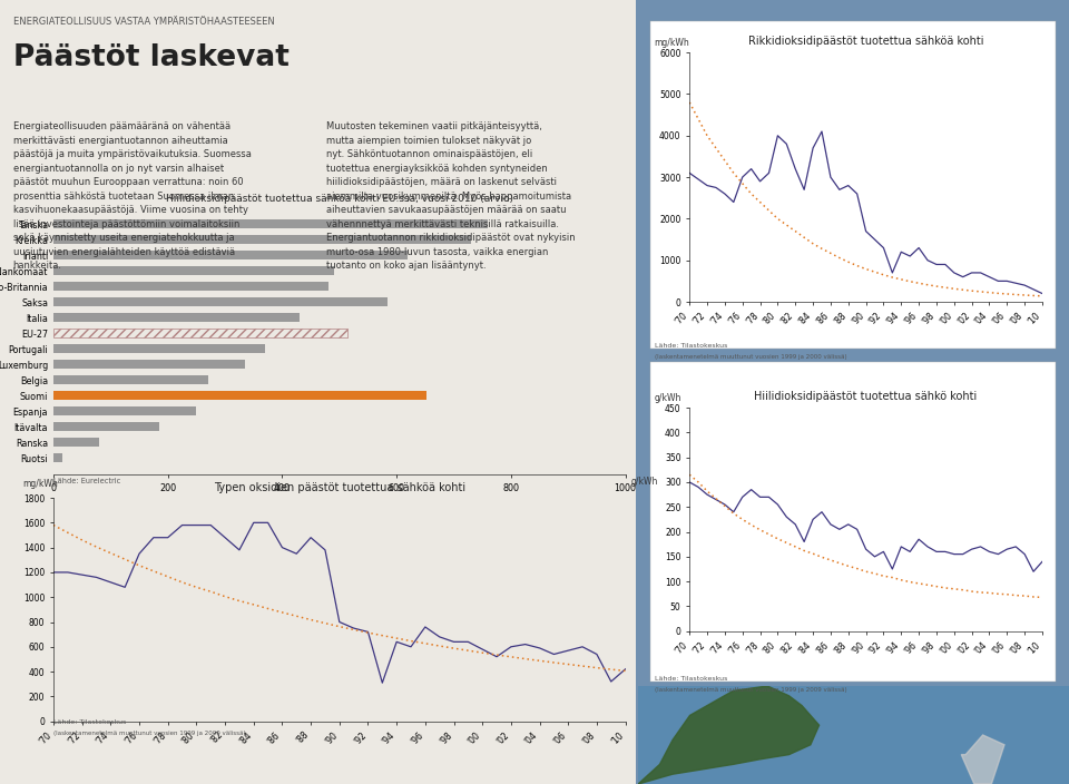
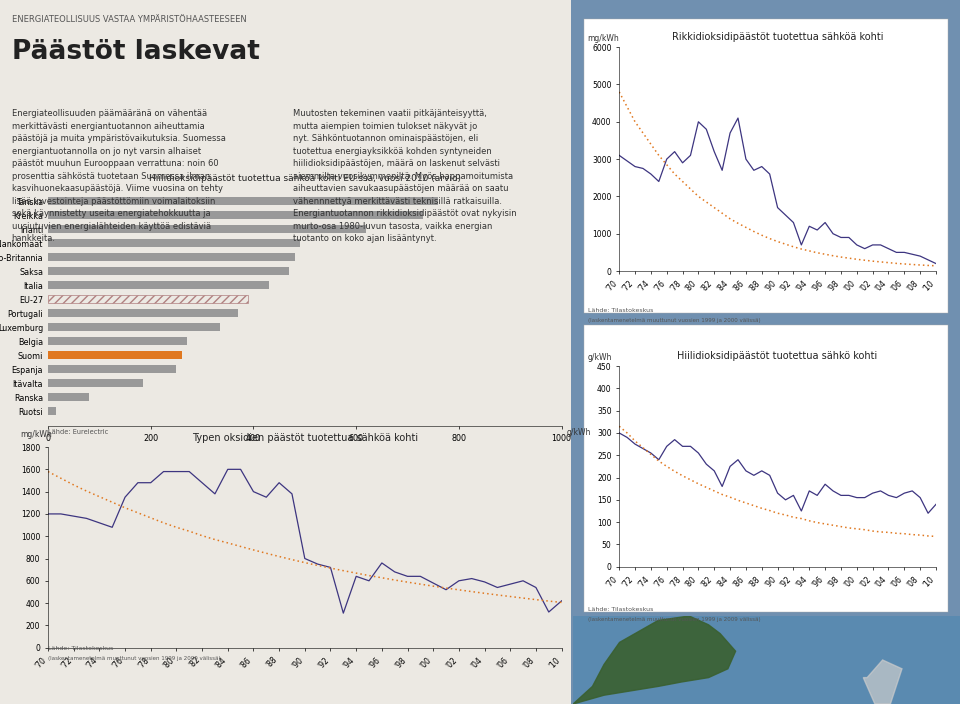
Saksa: 584 -> 470
EU-27: 514 -> 390
Suomi: 652 -> 260
